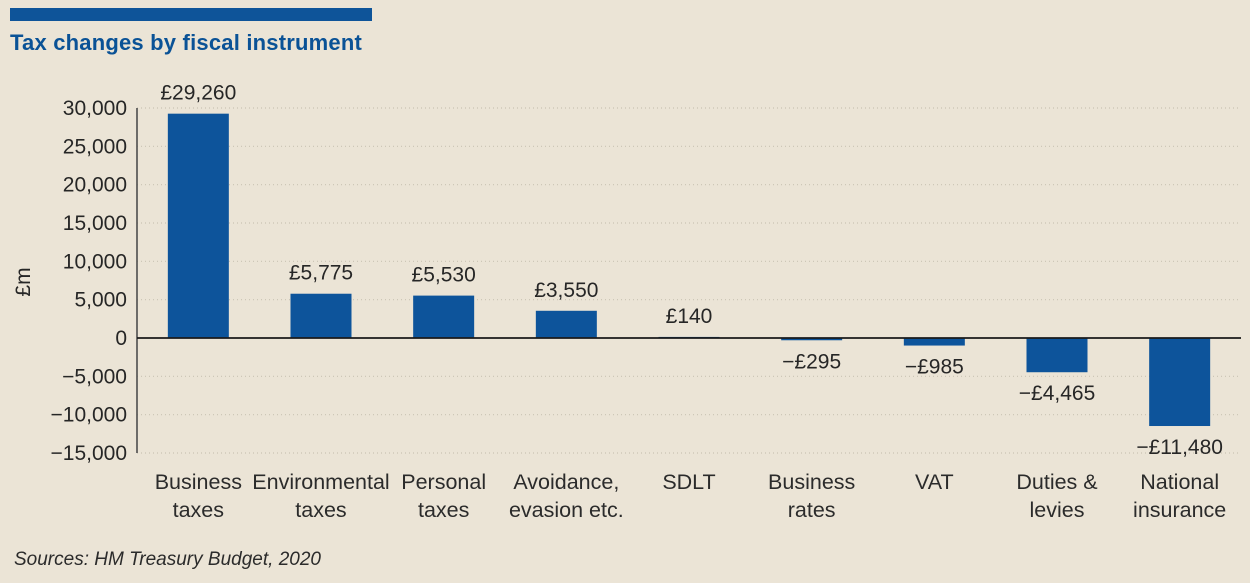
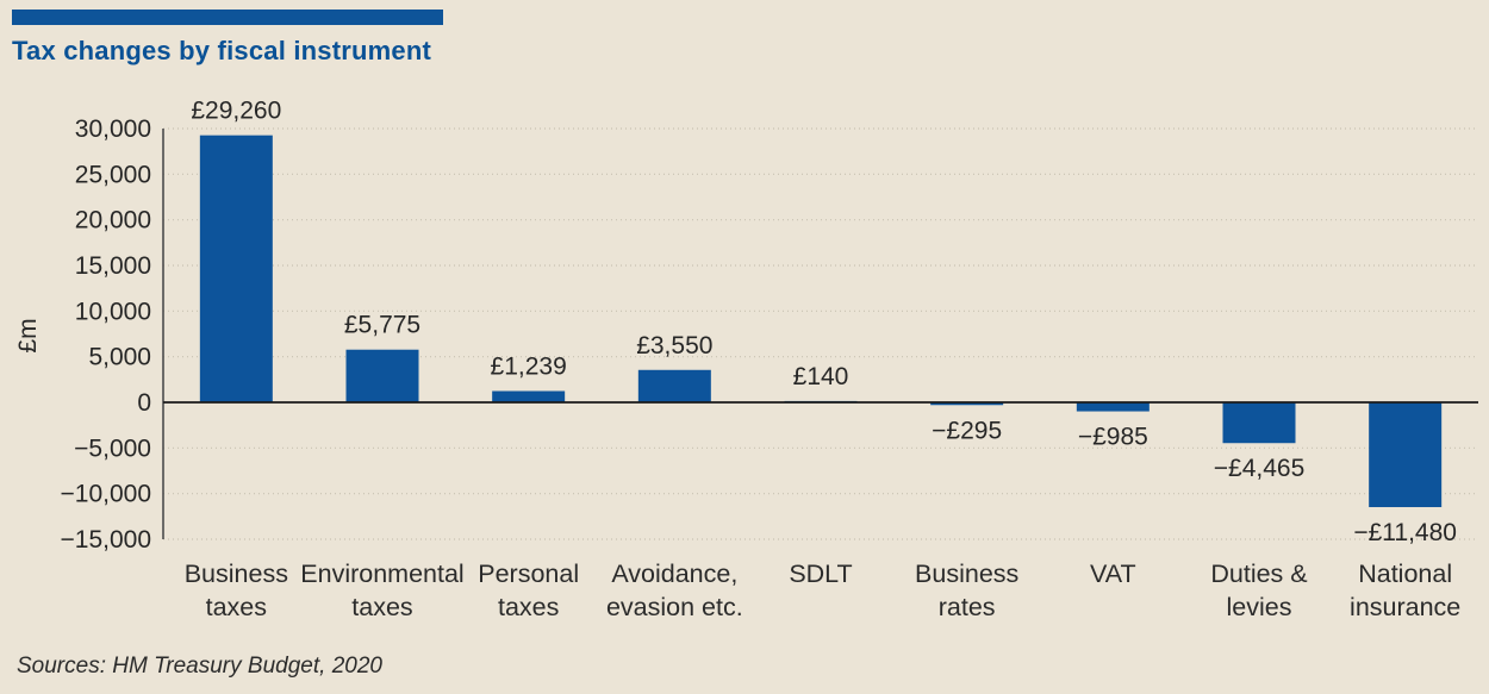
Personal taxes: £5,530 -> £1,239
